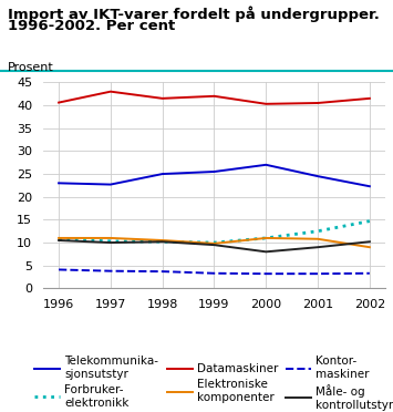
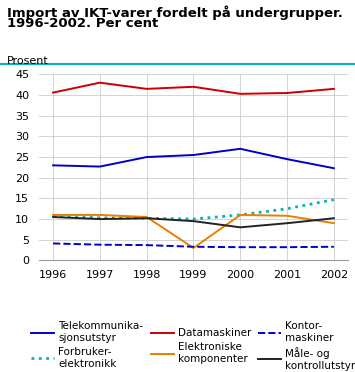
Elektroniske komponenter/1999: 9.8 -> 3.0
